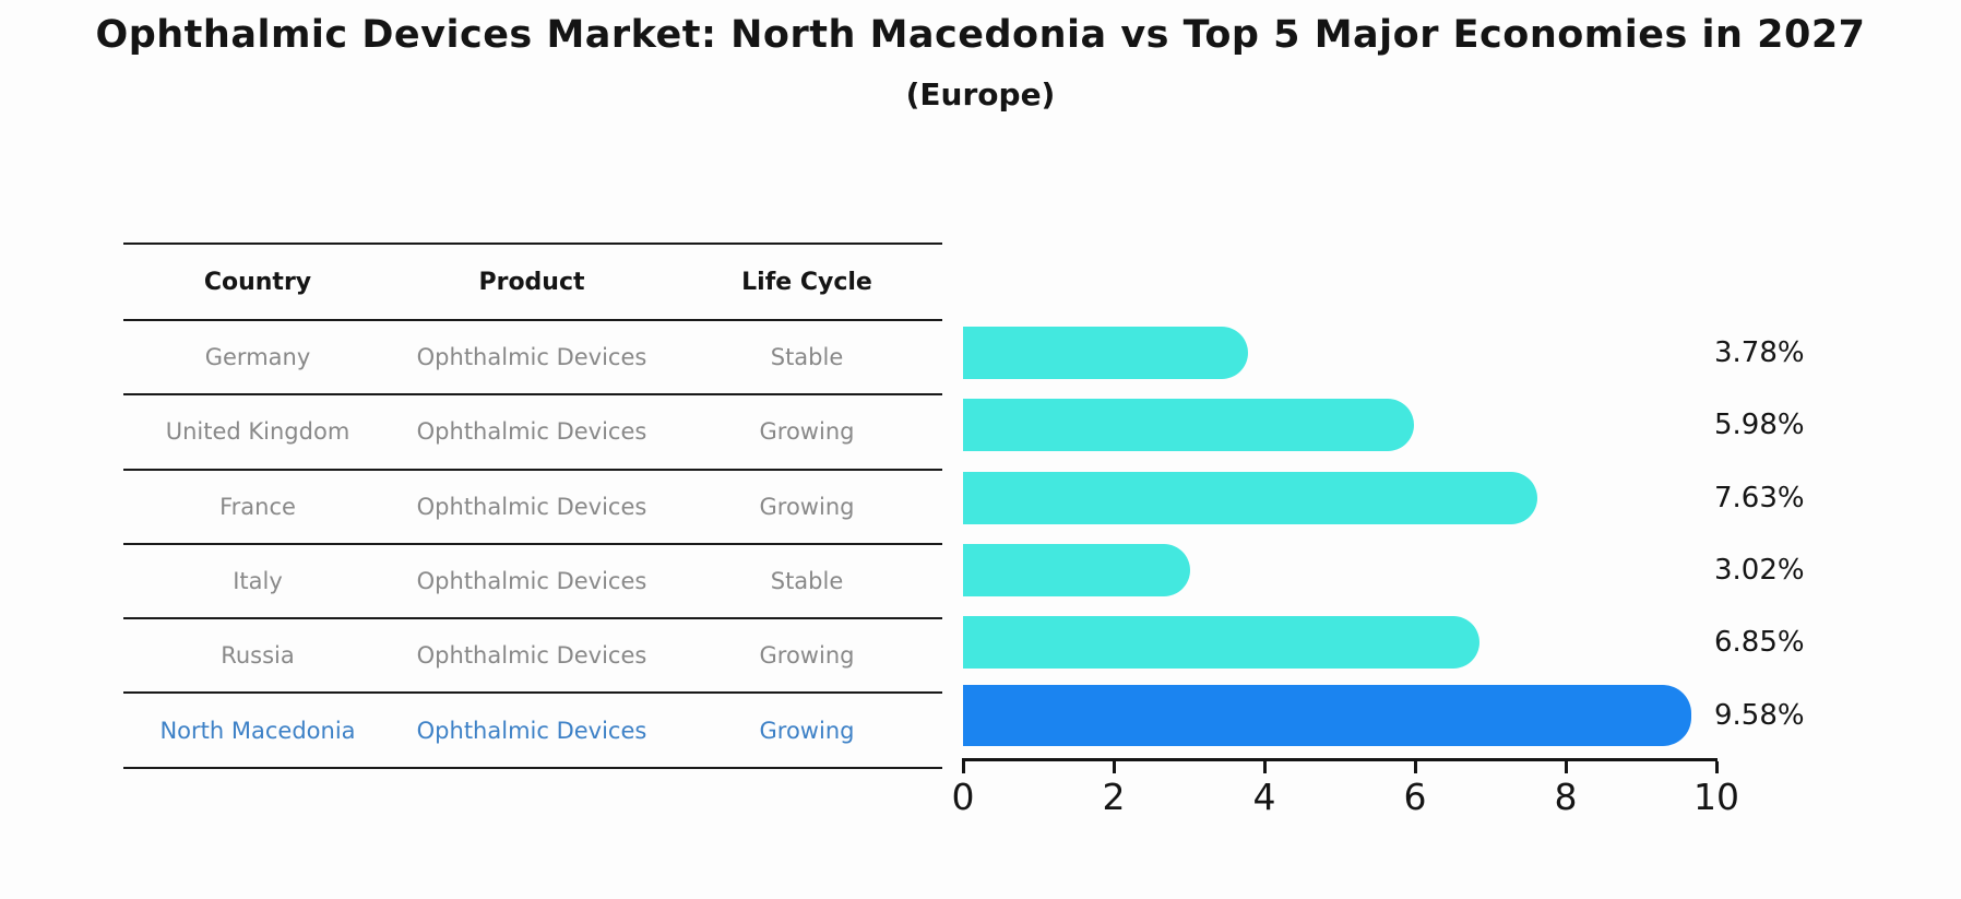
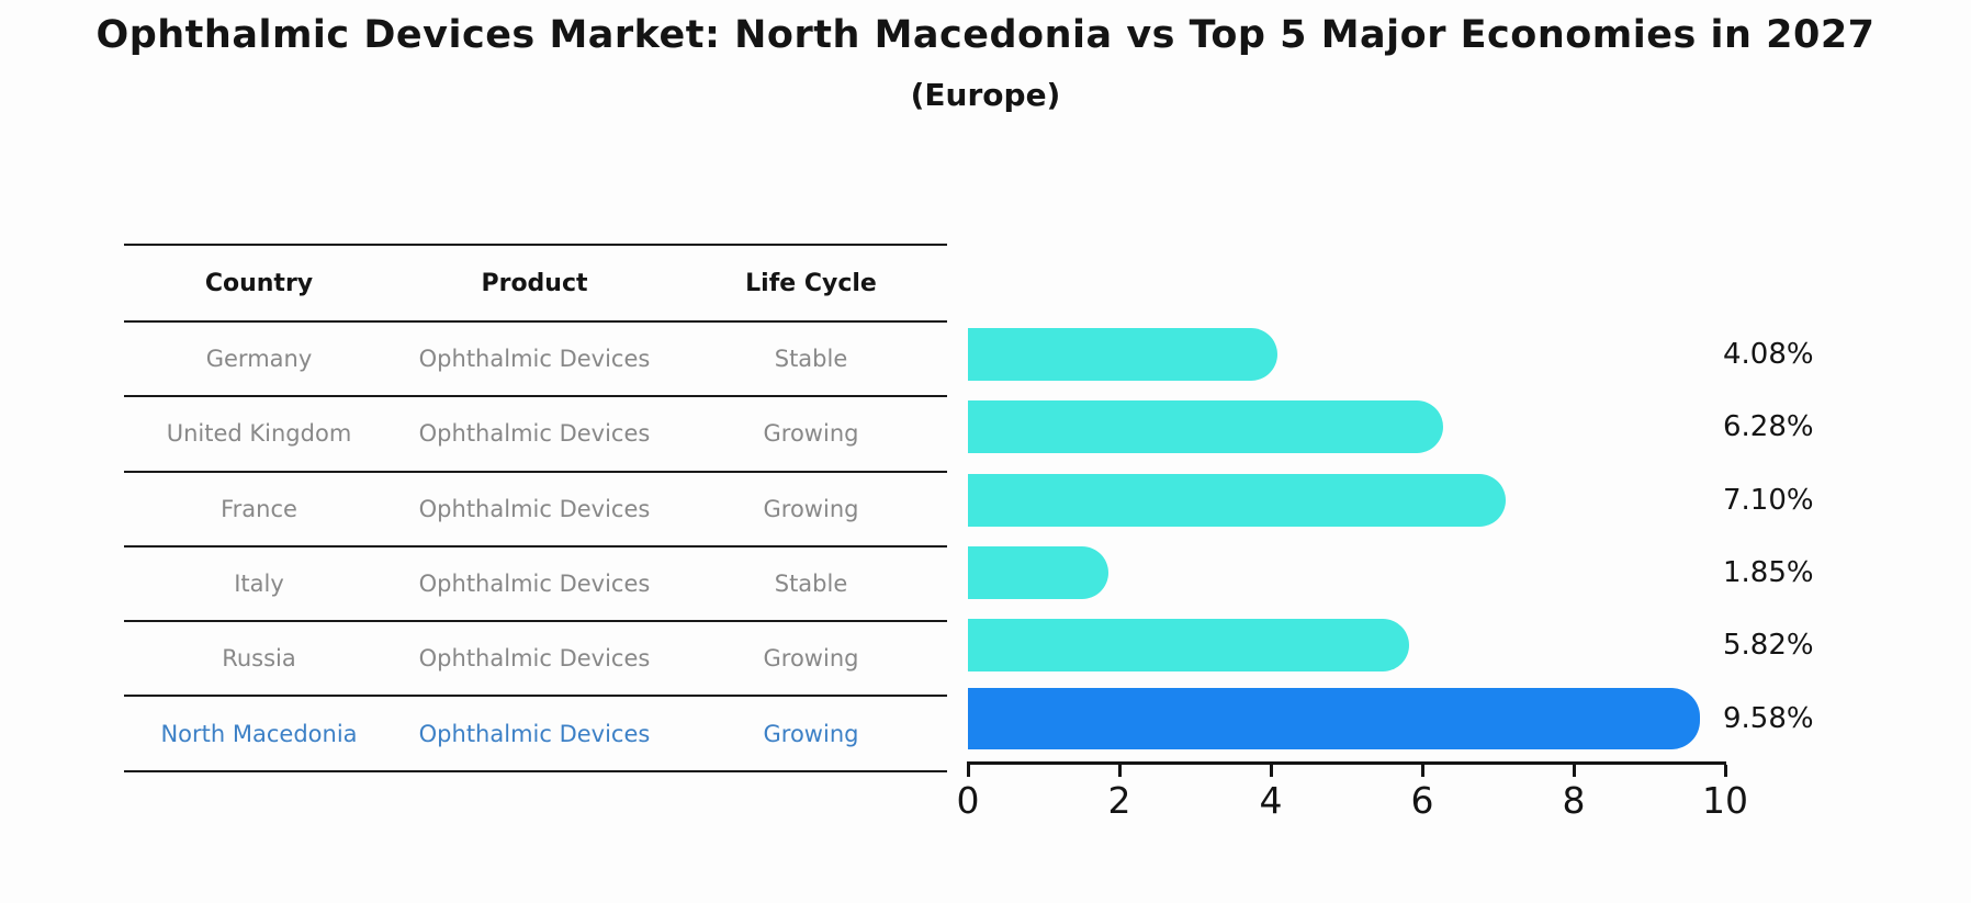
Germany: 3.78% -> 4.08%
United Kingdom: 5.98% -> 6.28%
France: 7.63% -> 7.10%
Italy: 3.02% -> 1.85%
Russia: 6.85% -> 5.82%
